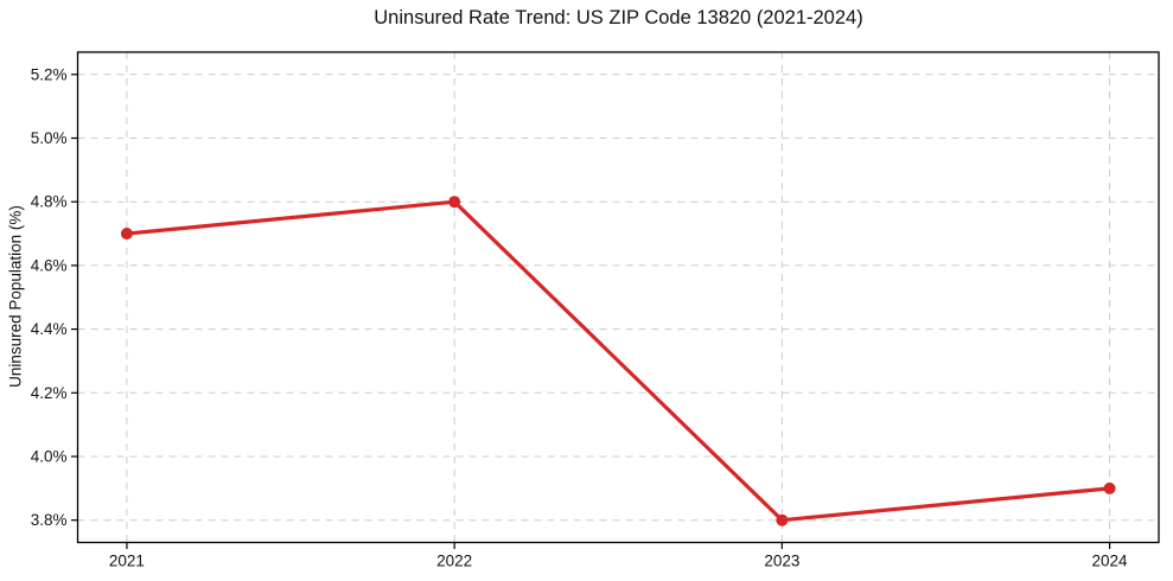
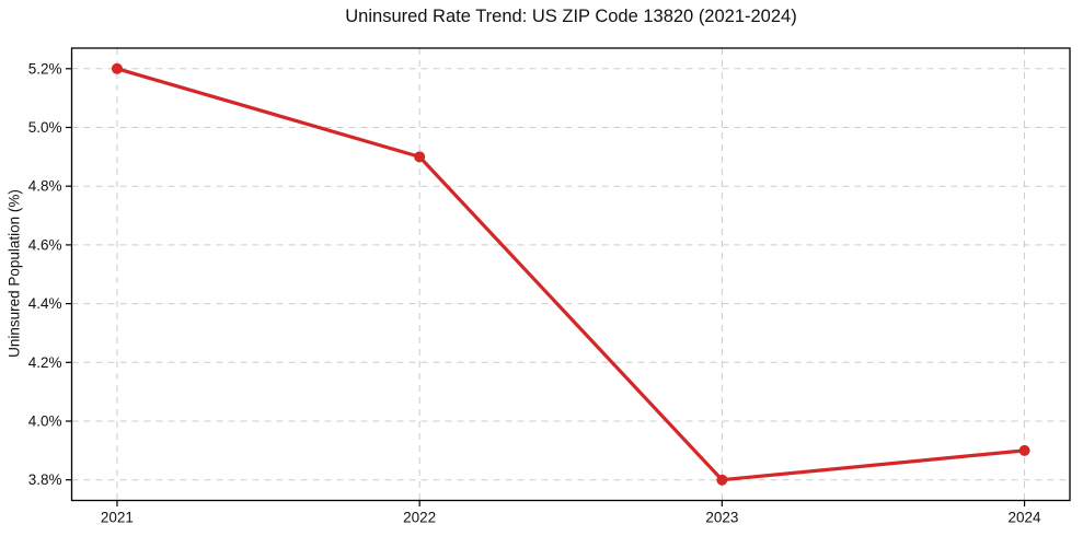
2021: 4.7% -> 5.2%
2022: 4.8% -> 4.9%
